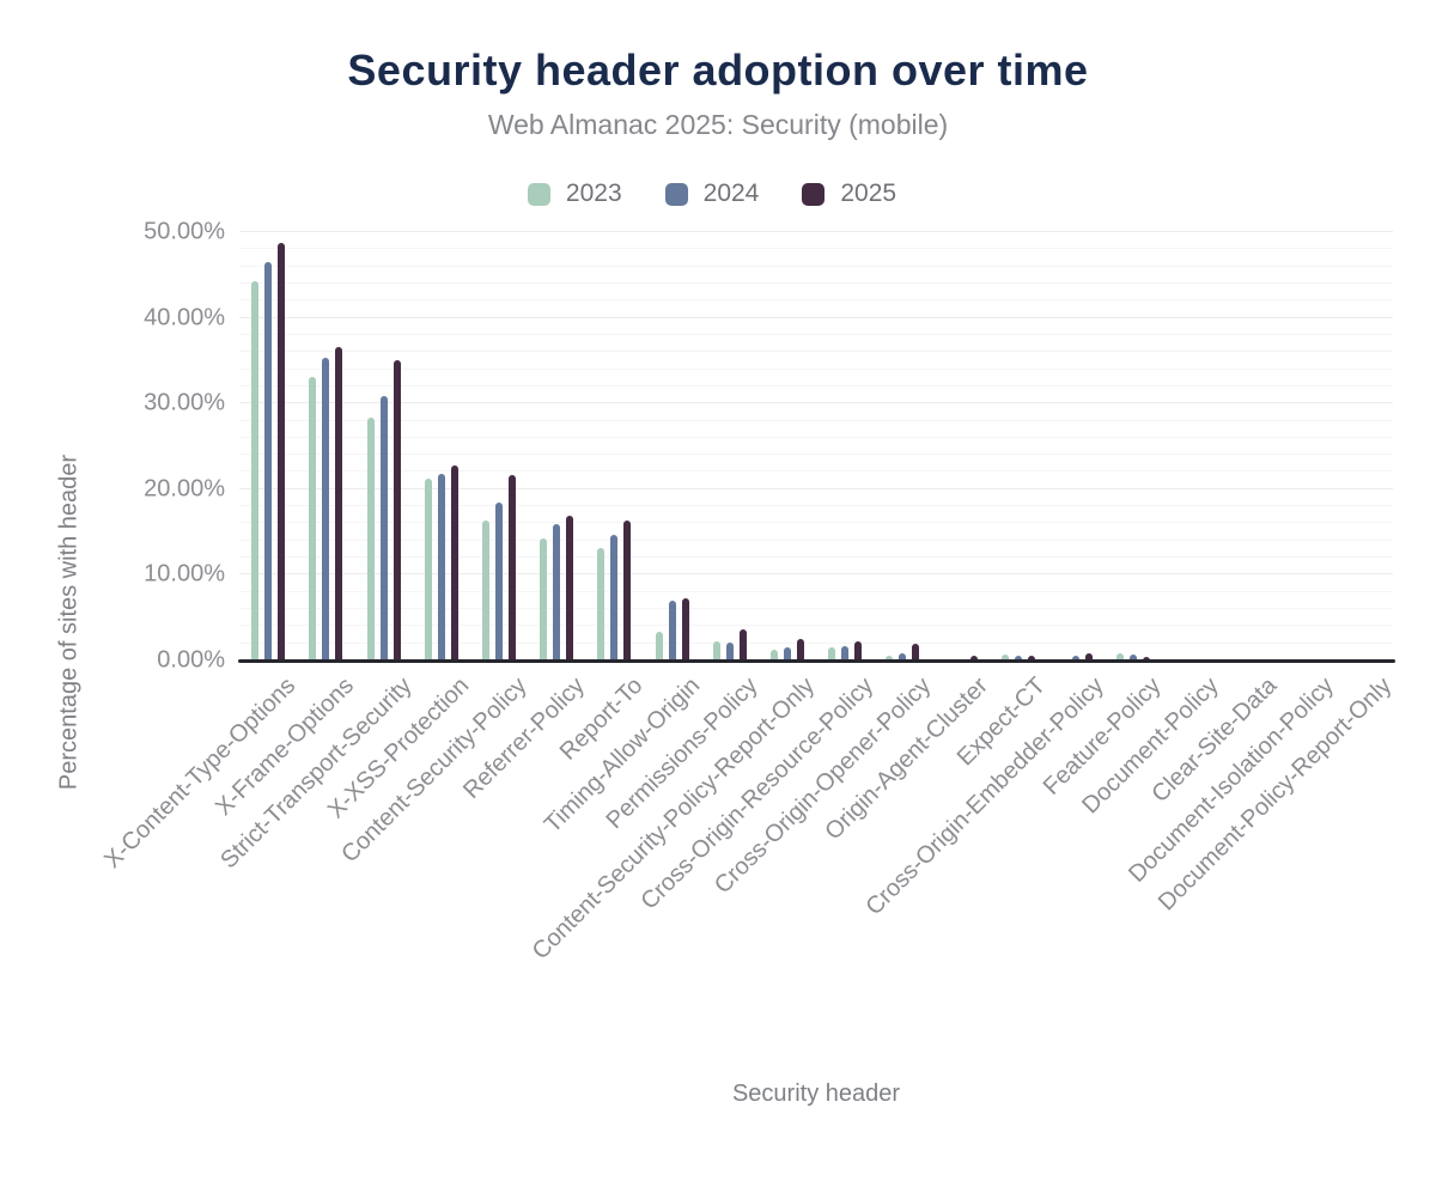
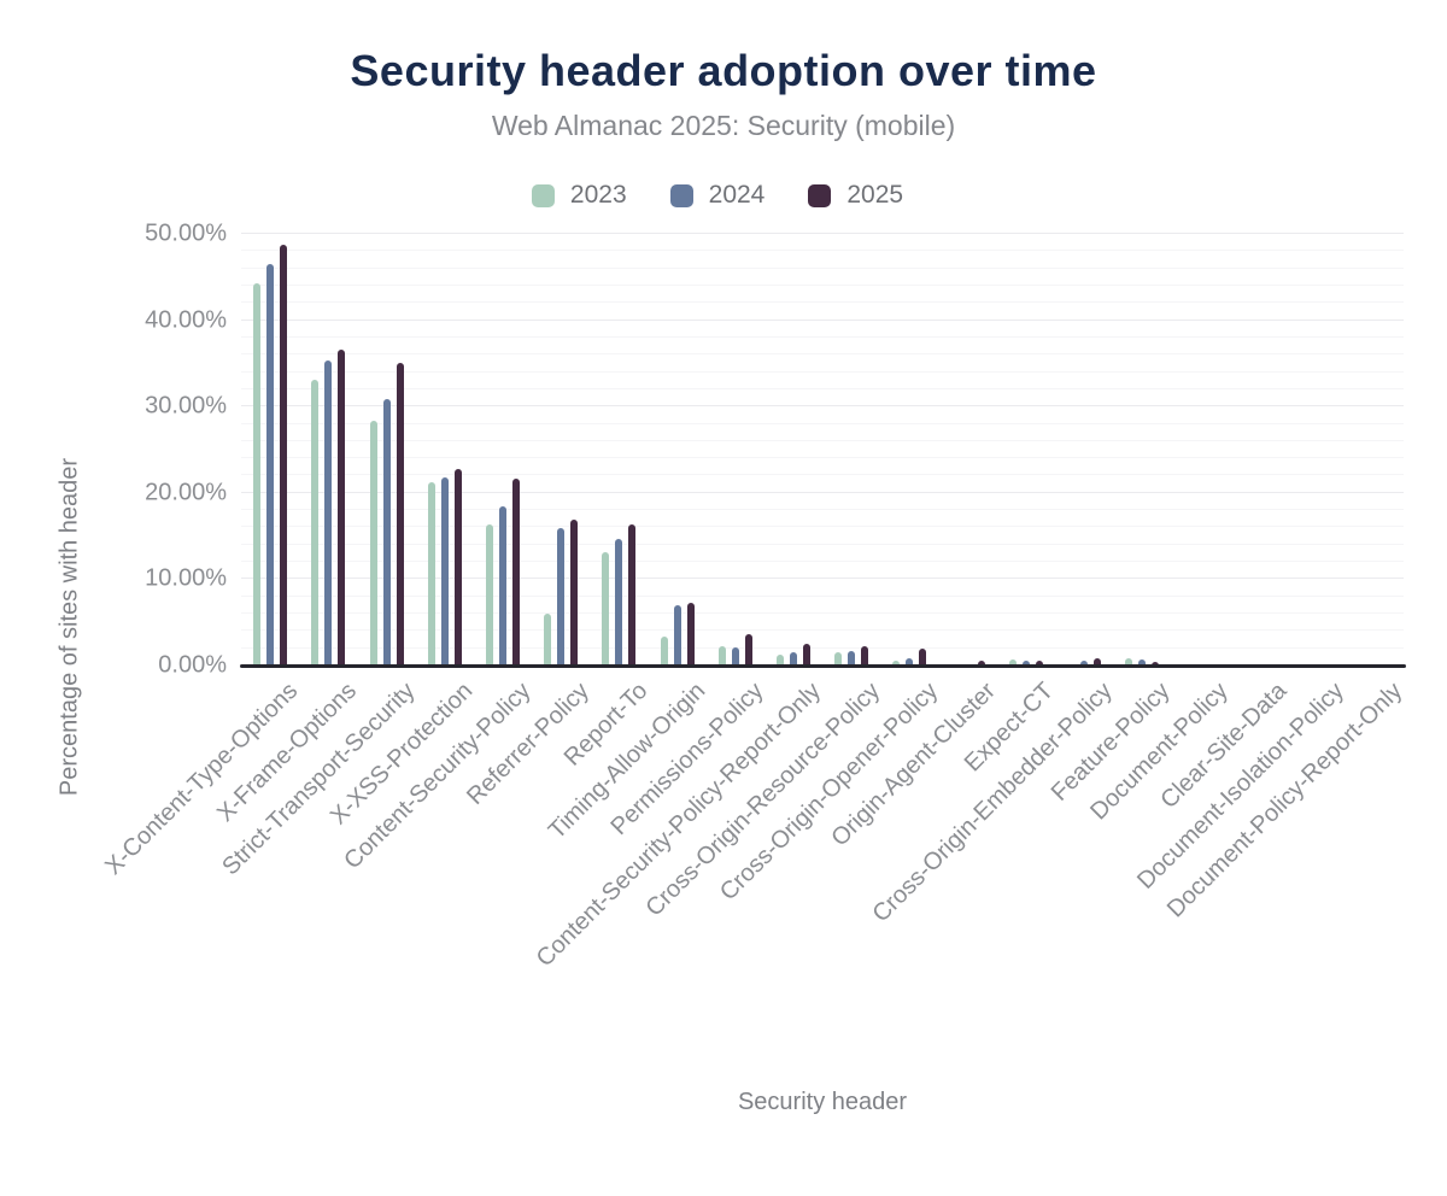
2023/Referrer-Policy: 14% -> 6%
